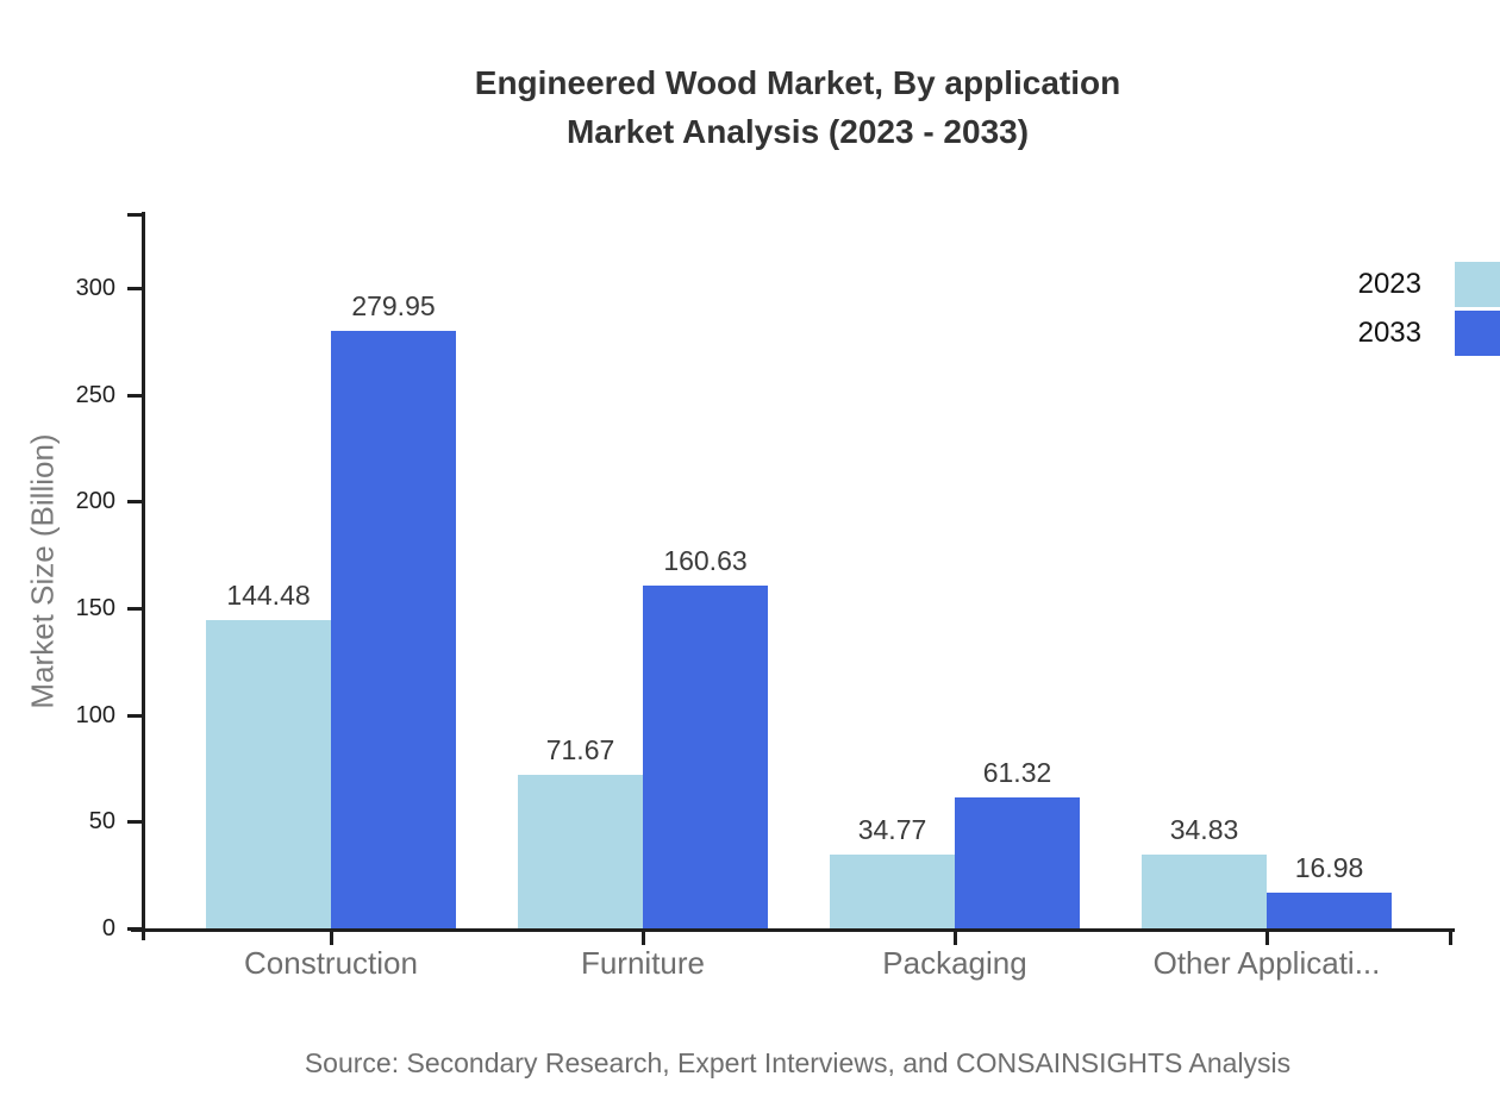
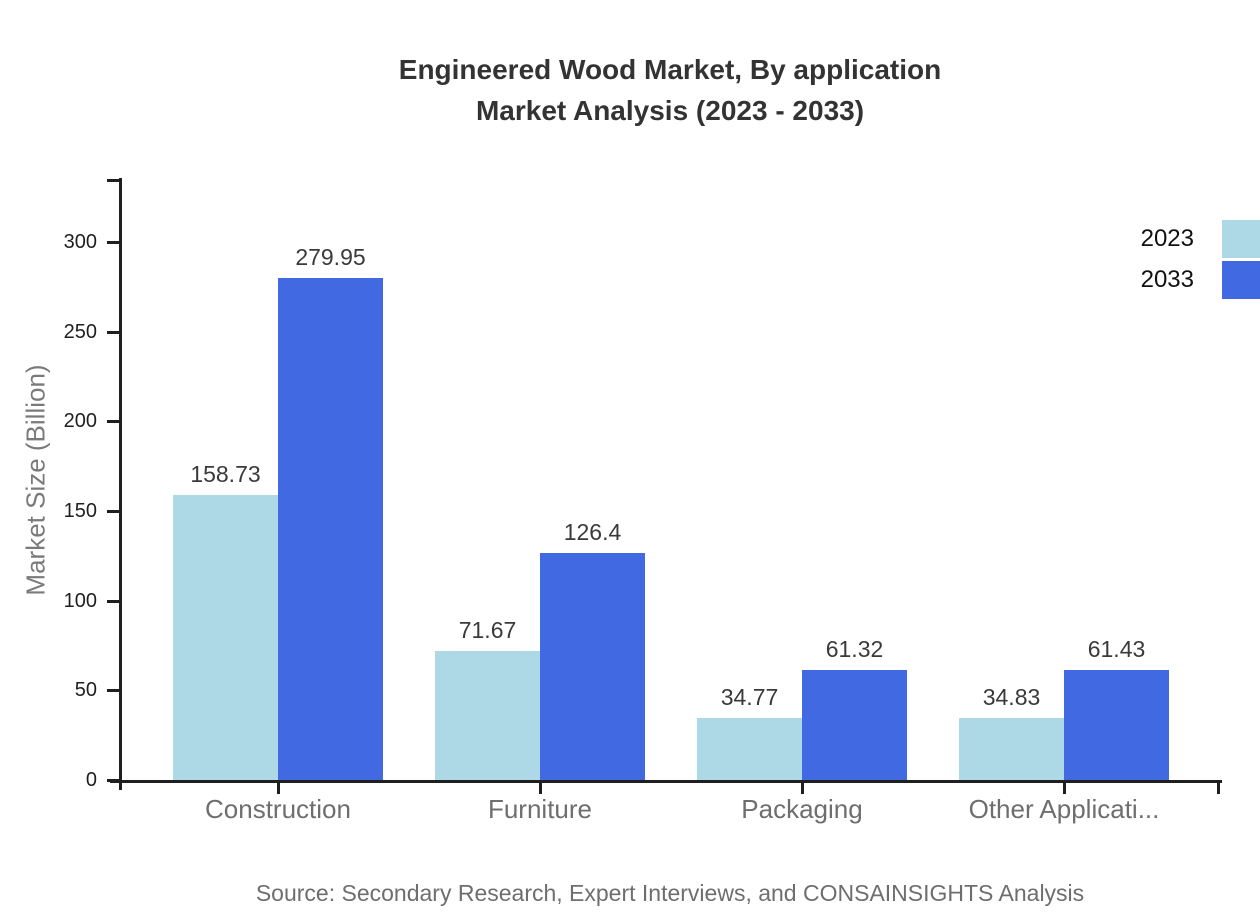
2023/Construction: 144.48 -> 158.73
2033/Furniture: 160.63 -> 126.4
2033/Other Applicati...: 16.98 -> 61.43
